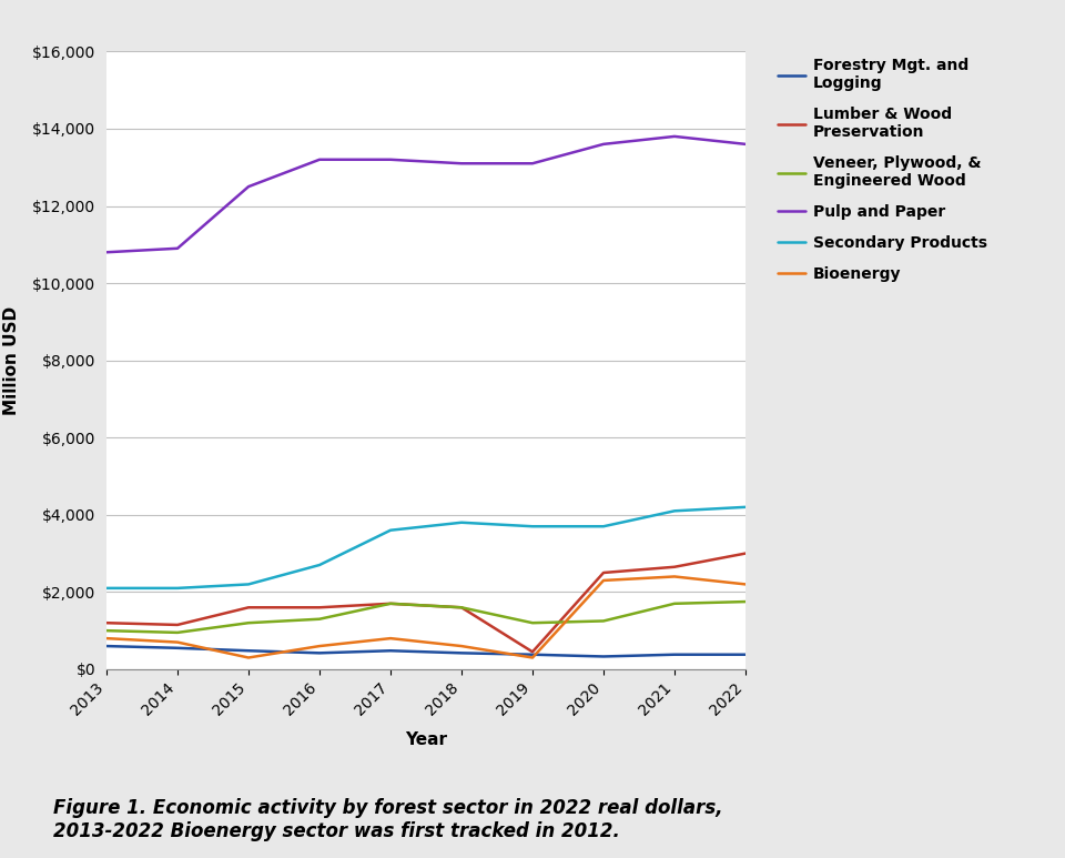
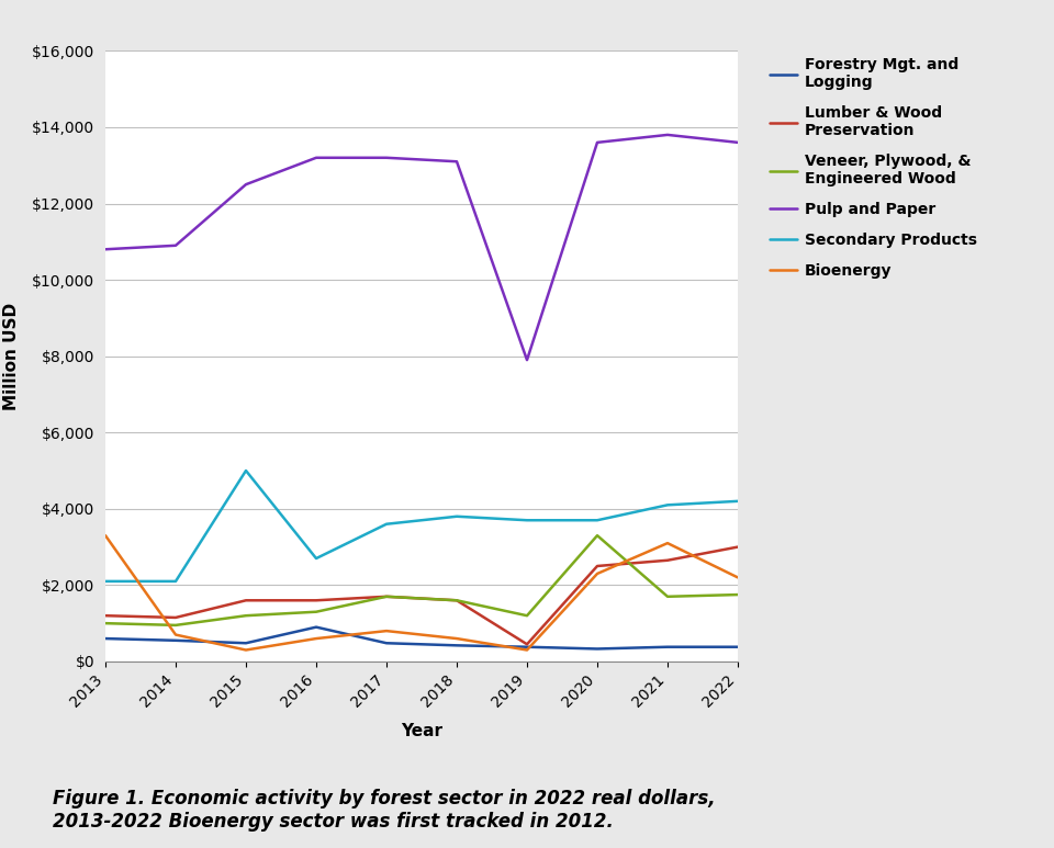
Bioenergy/2013: $800 -> $3,300
Secondary Products/2015: $2,200 -> $5,000
Forestry Mgt. and Logging/2016: $420 -> $900
Pulp and Paper/2019: $13,100 -> $7,900
Veneer, Plywood, & Engineered Wood/2020: $1,250 -> $3,300
Bioenergy/2021: $2,400 -> $3,100
